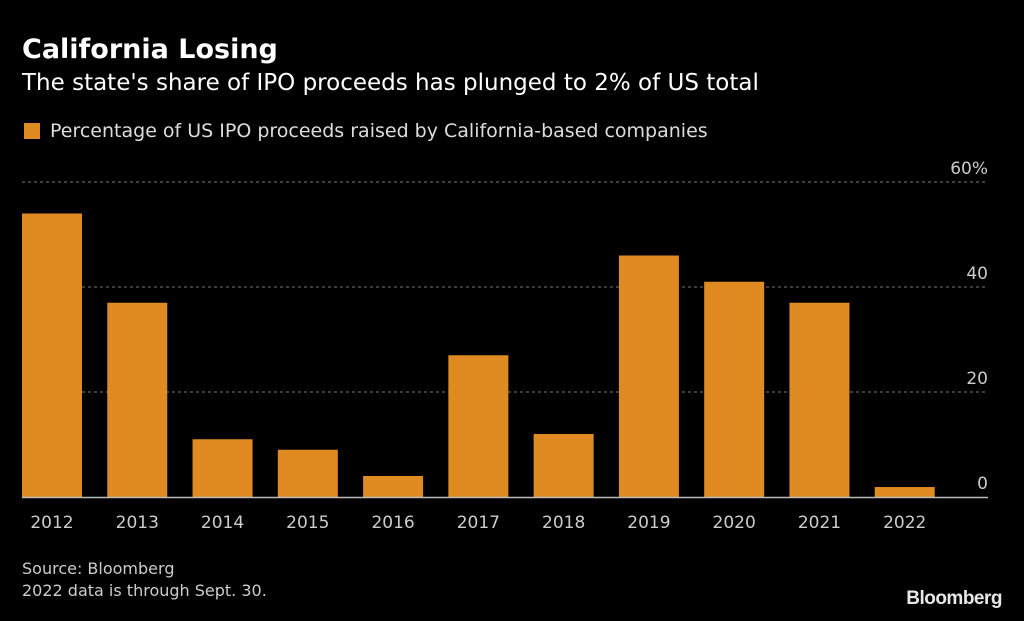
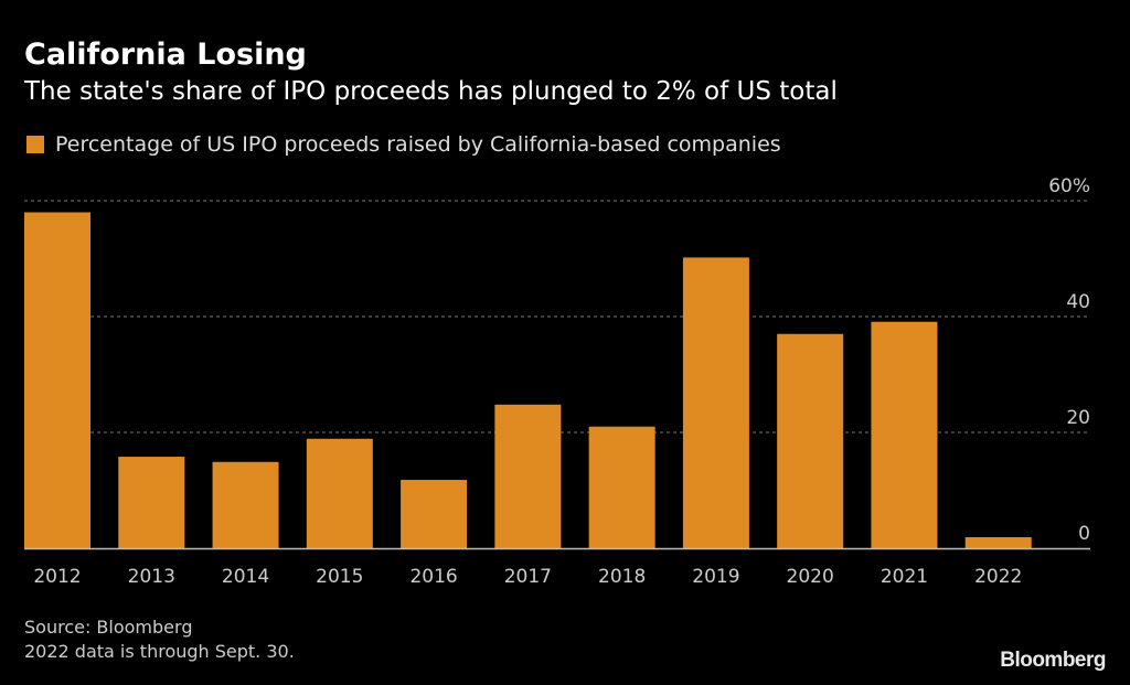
2012: 54% -> 58%
2013: 37% -> 16%
2014: 11% -> 15%
2015: 9% -> 19%
2016: 4% -> 12%
2017: 27% -> 25%
2018: 12% -> 21%
2019: 46% -> 50%
2020: 41% -> 37%
2021: 37% -> 39%
